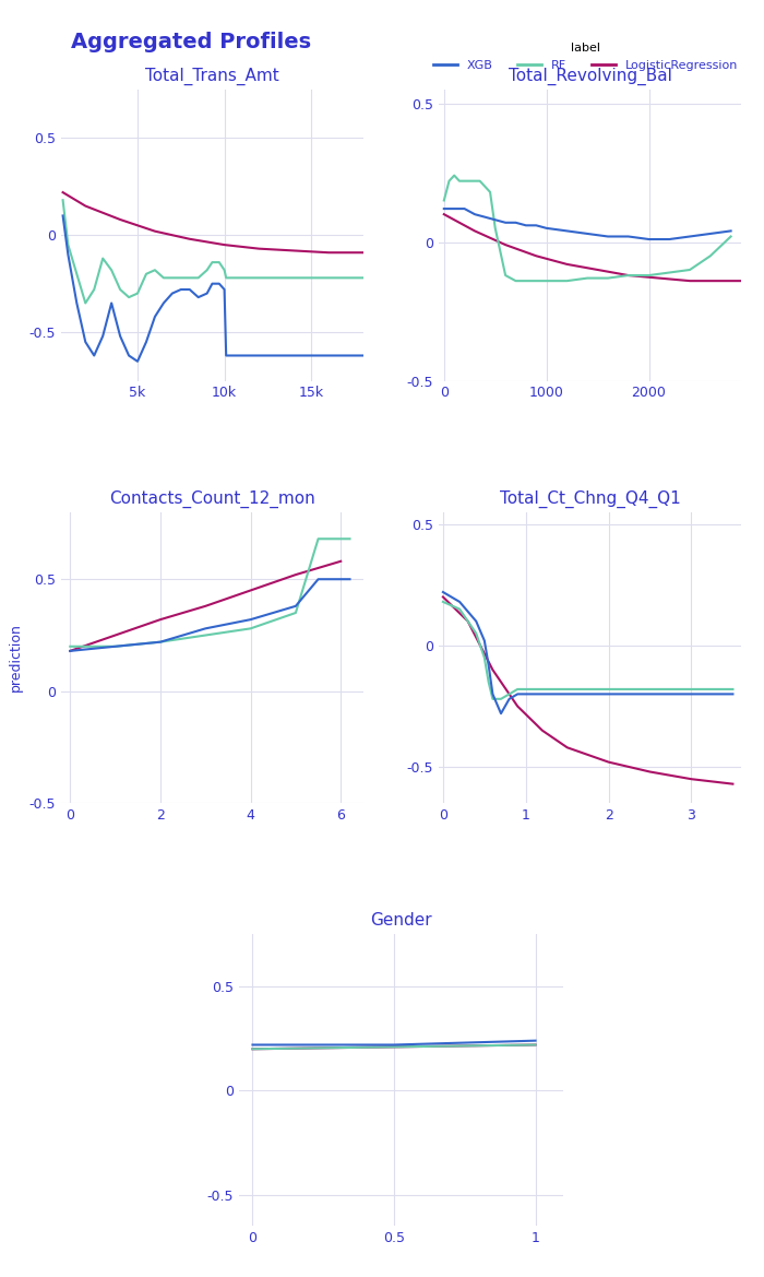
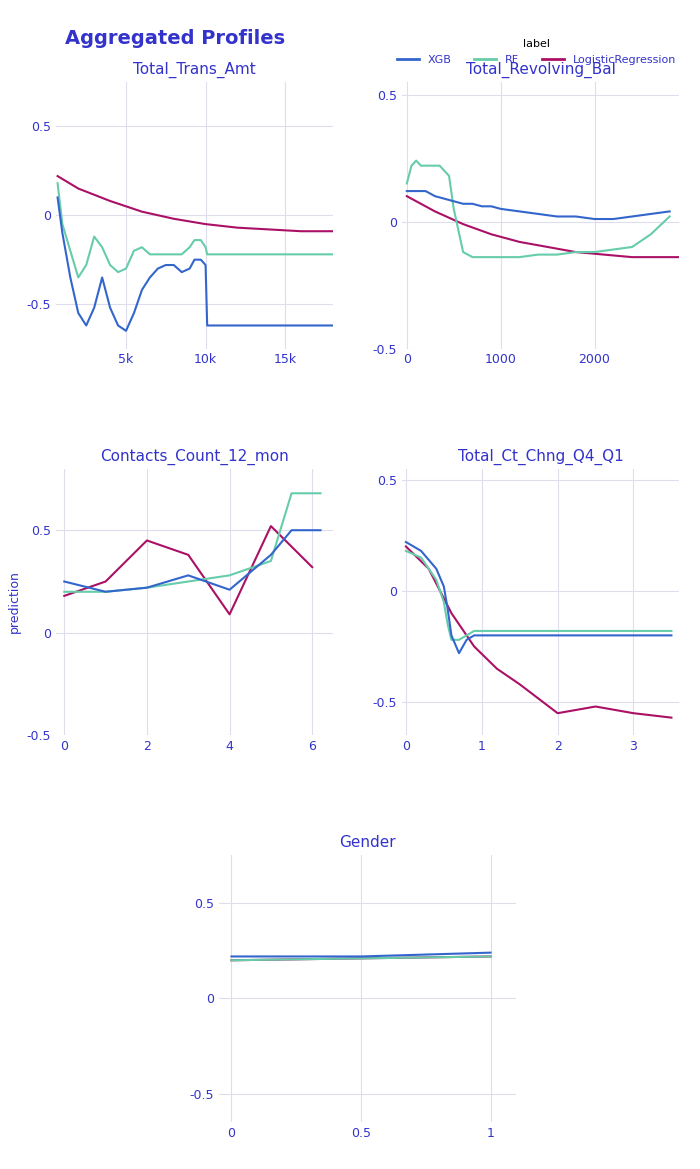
Contacts_Count_12_mon/XGB/0: 0.18 -> 0.25
Contacts_Count_12_mon/LogisticRegression/2: 0.32 -> 0.45
Contacts_Count_12_mon/XGB/4: 0.32 -> 0.21
Contacts_Count_12_mon/LogisticRegression/4: 0.45 -> 0.09
Contacts_Count_12_mon/LogisticRegression/6: 0.58 -> 0.32
Total_Ct_Chng_Q4_Q1/LogisticRegression/2: -0.48 -> -0.55
